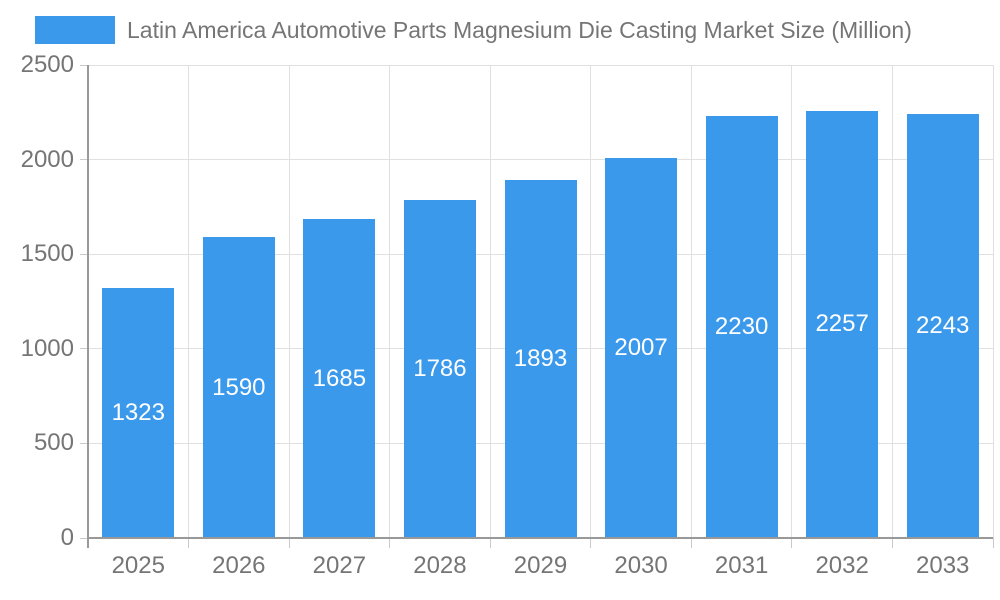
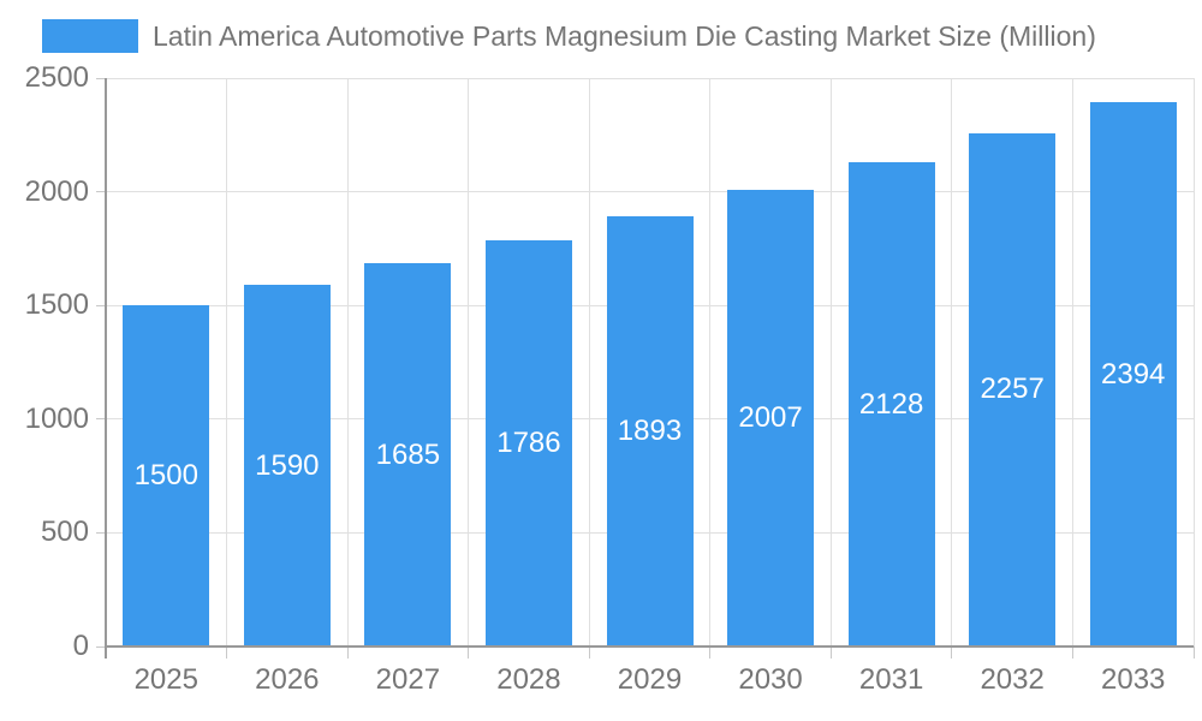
2025: 1323 -> 1500
2031: 2230 -> 2128
2033: 2243 -> 2394
